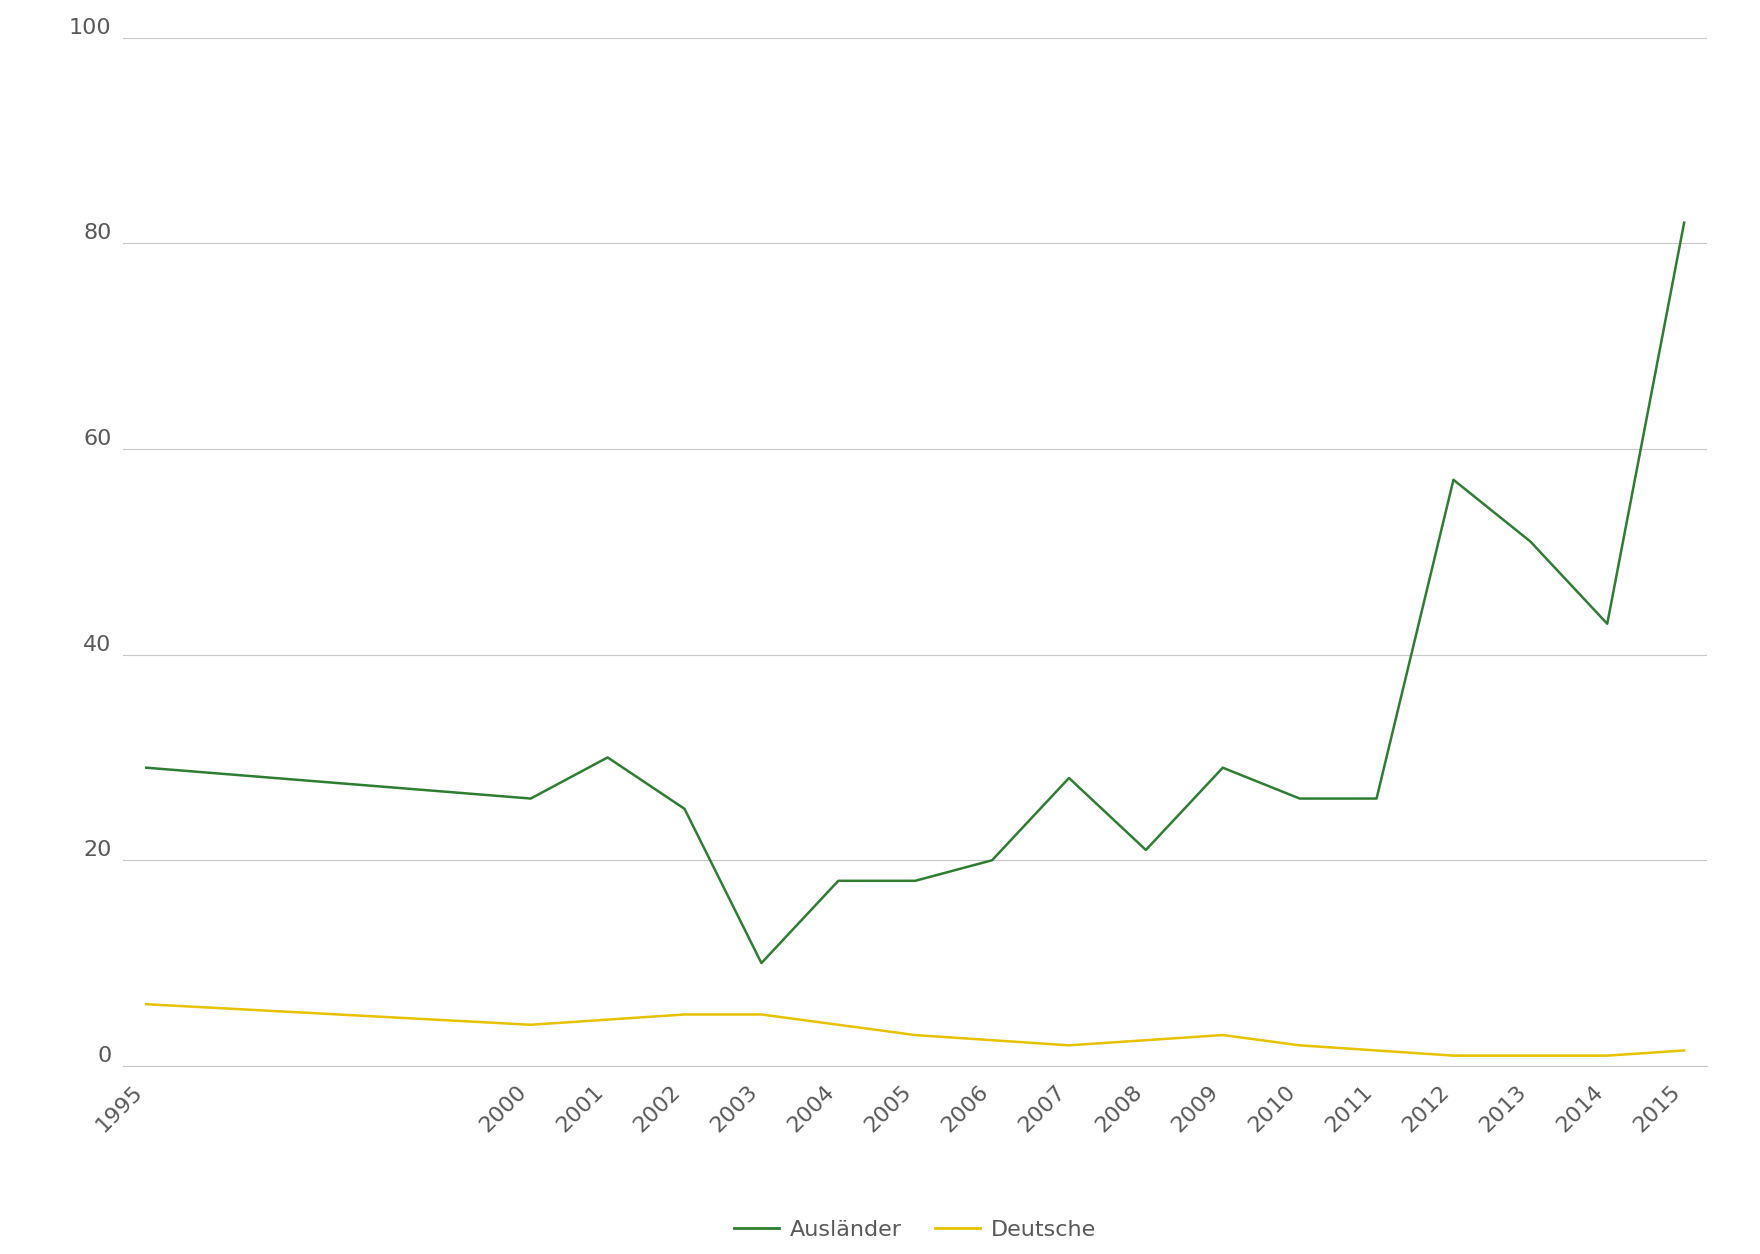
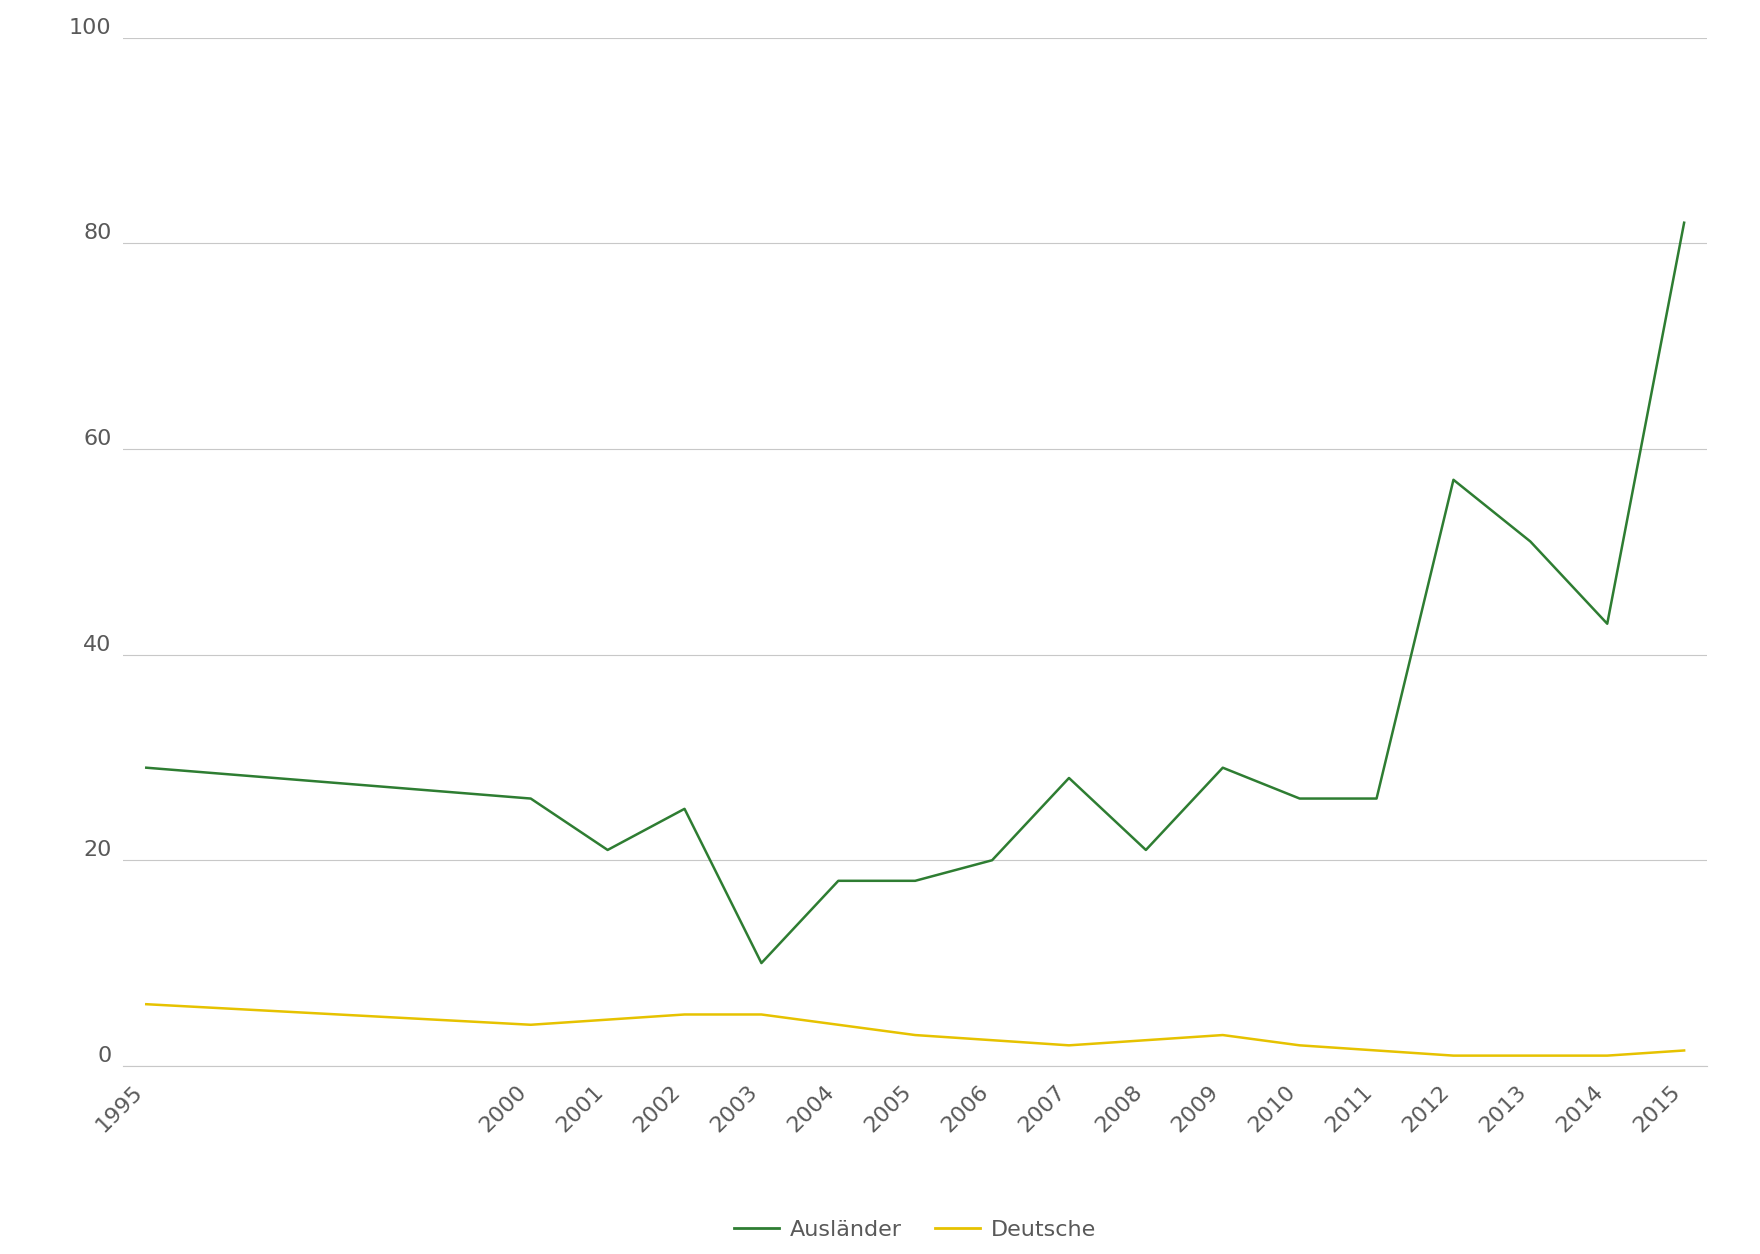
Ausländer/2001: 30 -> 21
